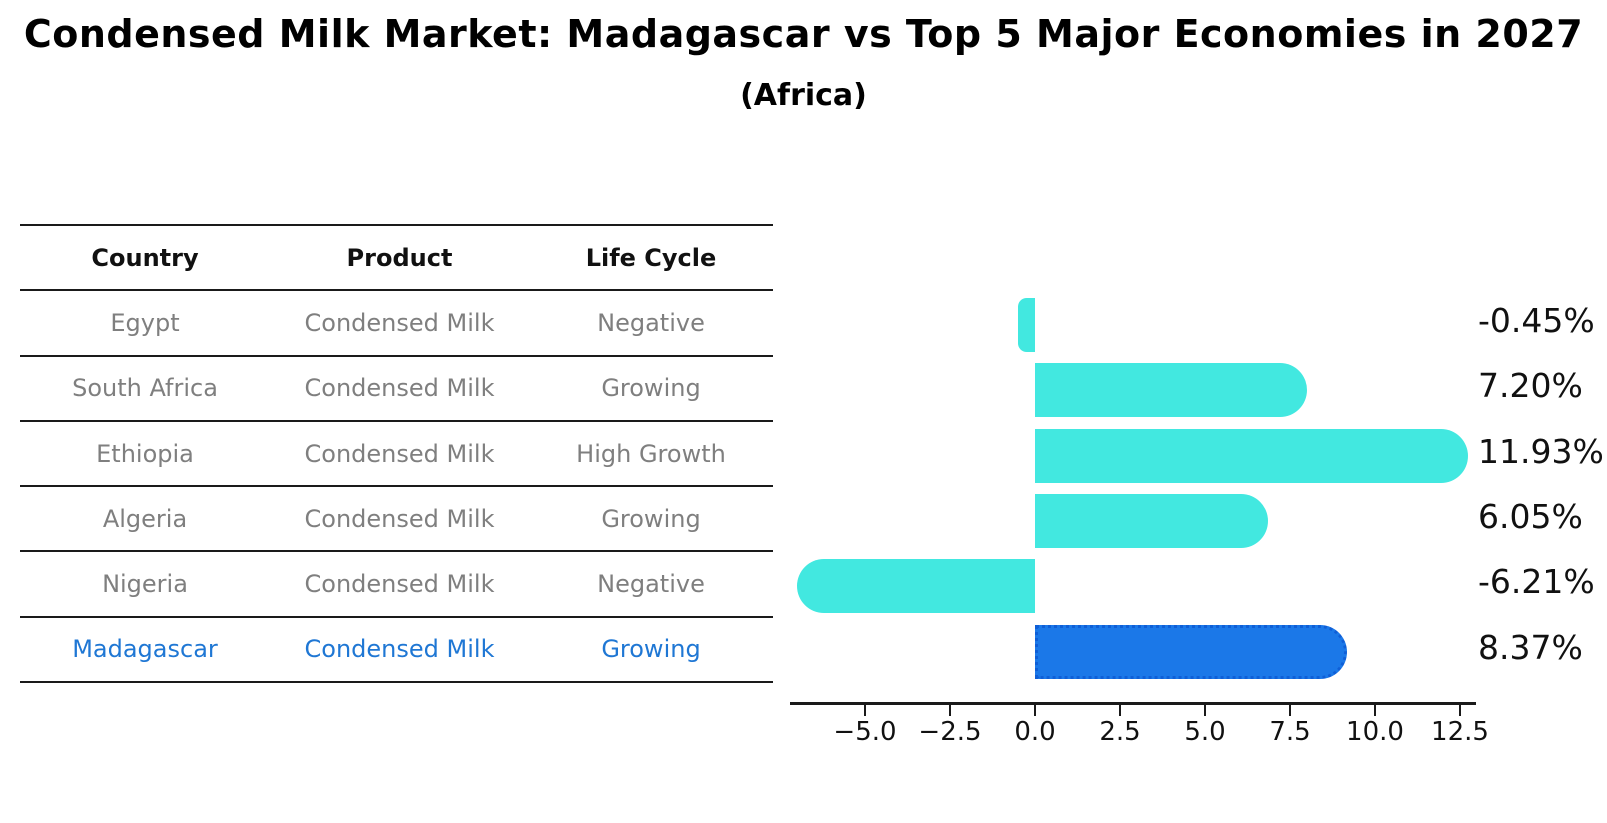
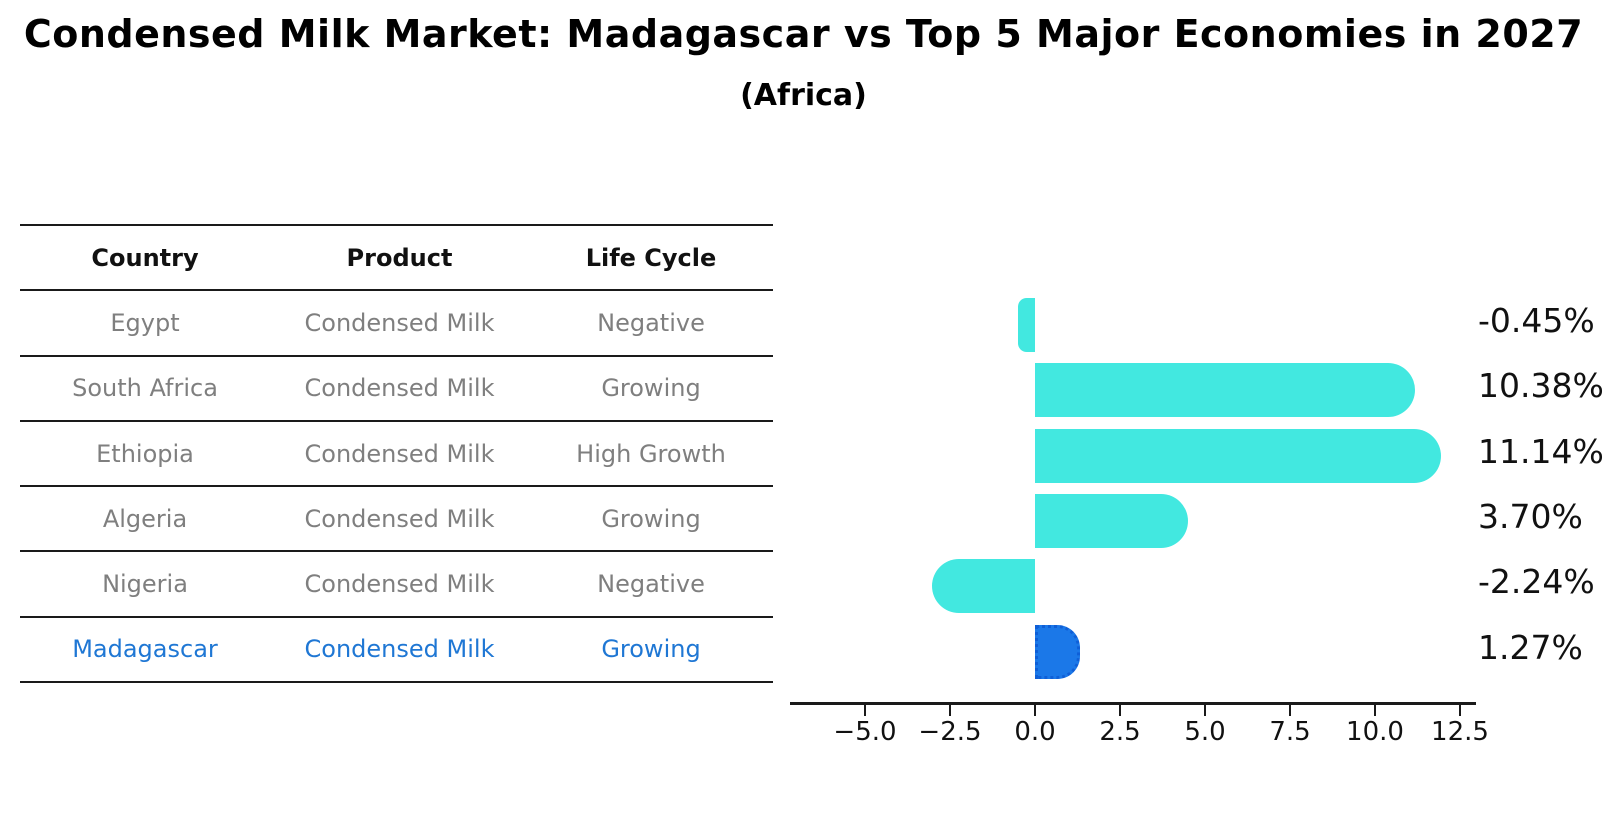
South Africa: 7.20% -> 10.38%
Ethiopia: 11.93% -> 11.14%
Algeria: 6.05% -> 3.70%
Nigeria: -6.21% -> -2.24%
Madagascar: 8.37% -> 1.27%
